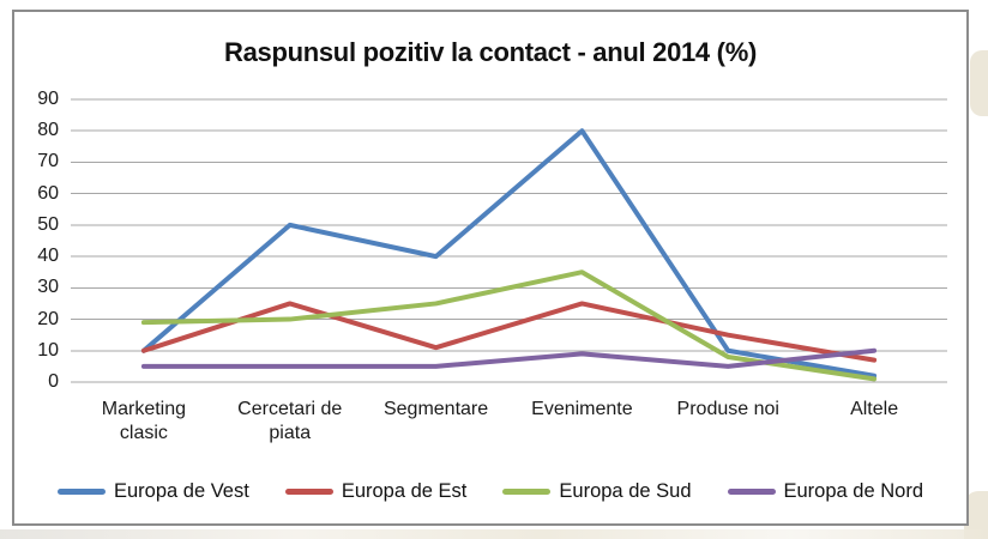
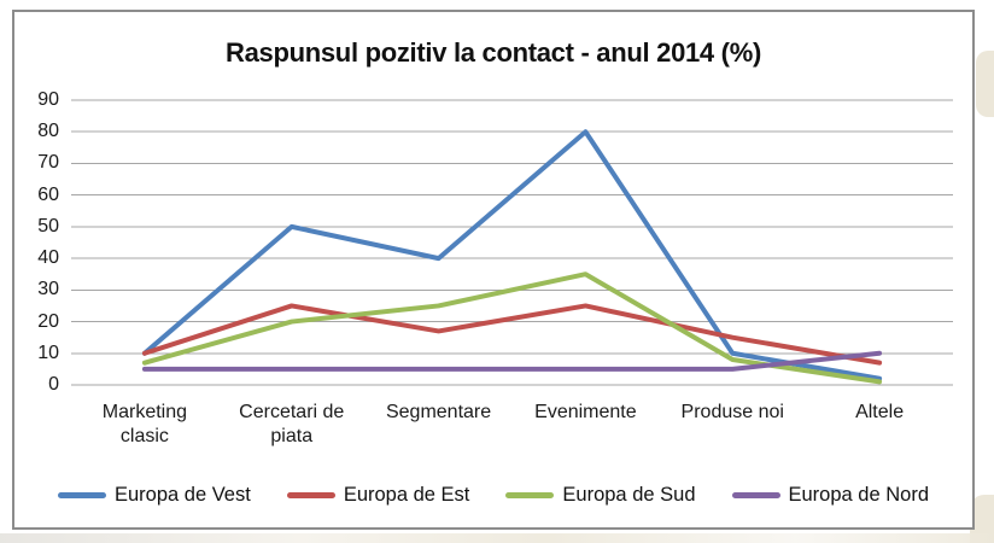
Europa de Sud/Marketing clasic: 19 -> 7
Europa de Est/Segmentare: 11 -> 17
Europa de Nord/Evenimente: 9 -> 5
